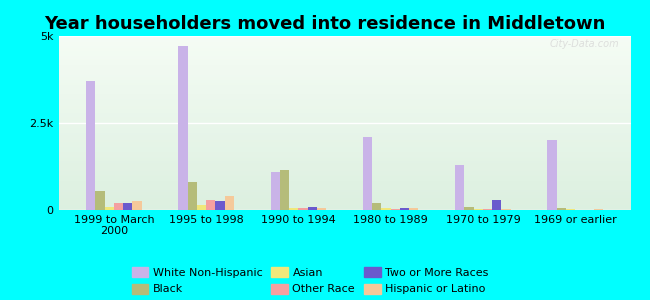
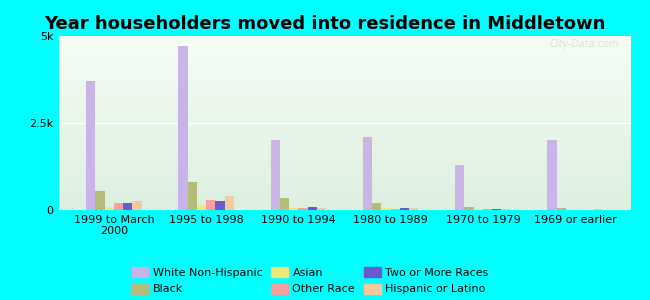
White Non-Hispanic/1990 to 1994: 1.1k -> 2.0k
Black/1990 to 1994: 1.15k -> 0.35k
Two or More Races/1970 to 1979: 0.30k -> 0.02k
